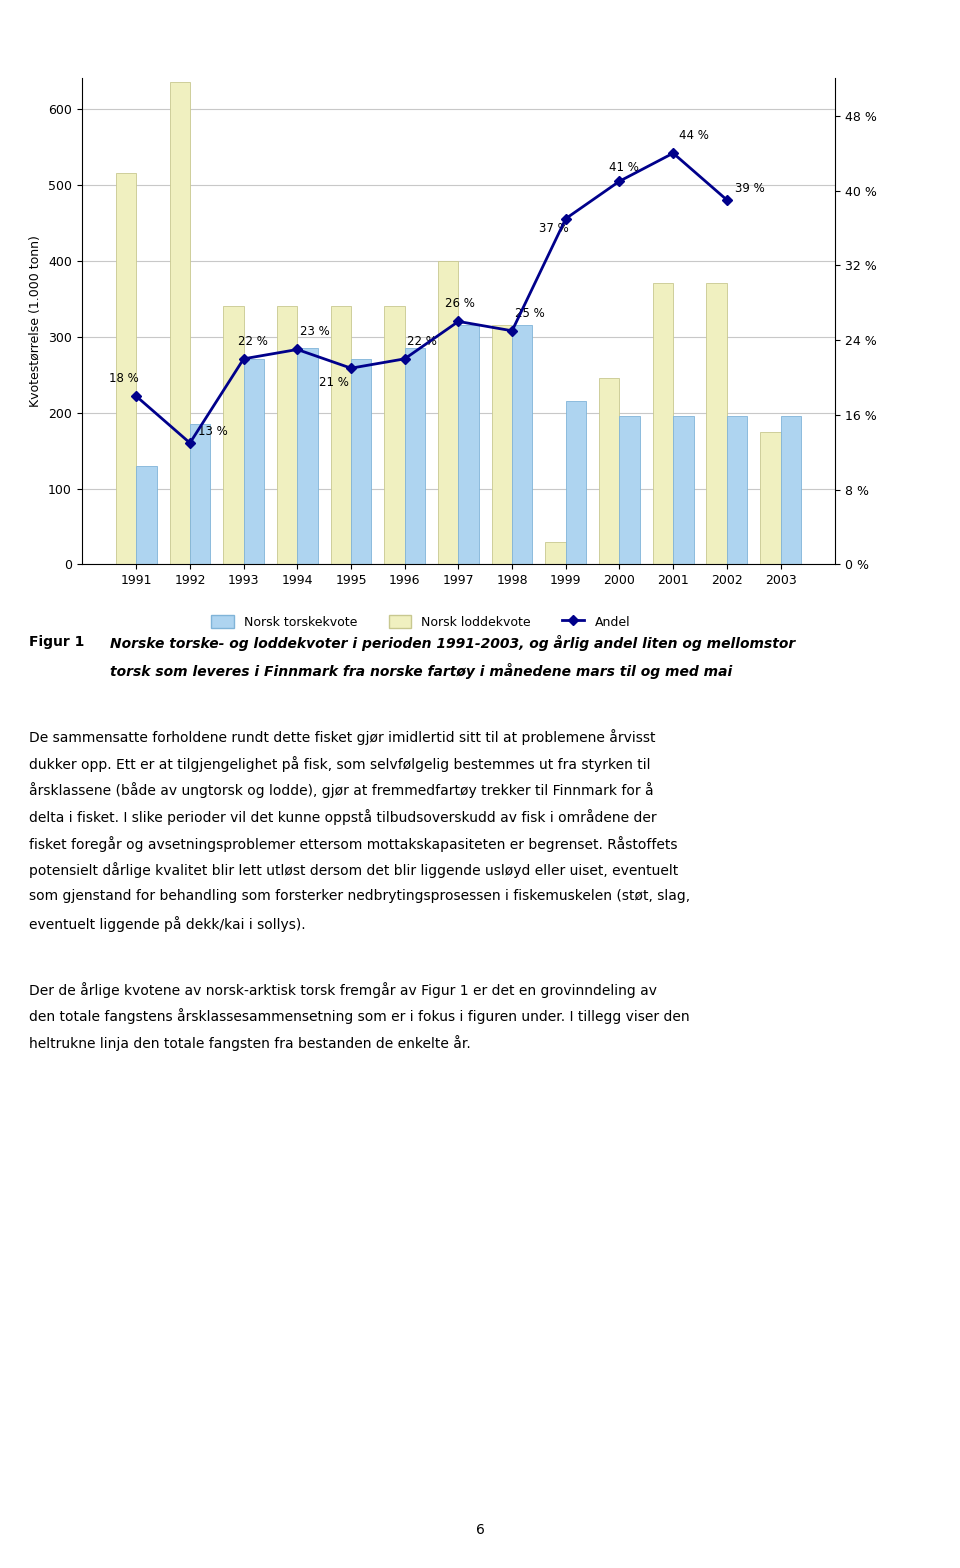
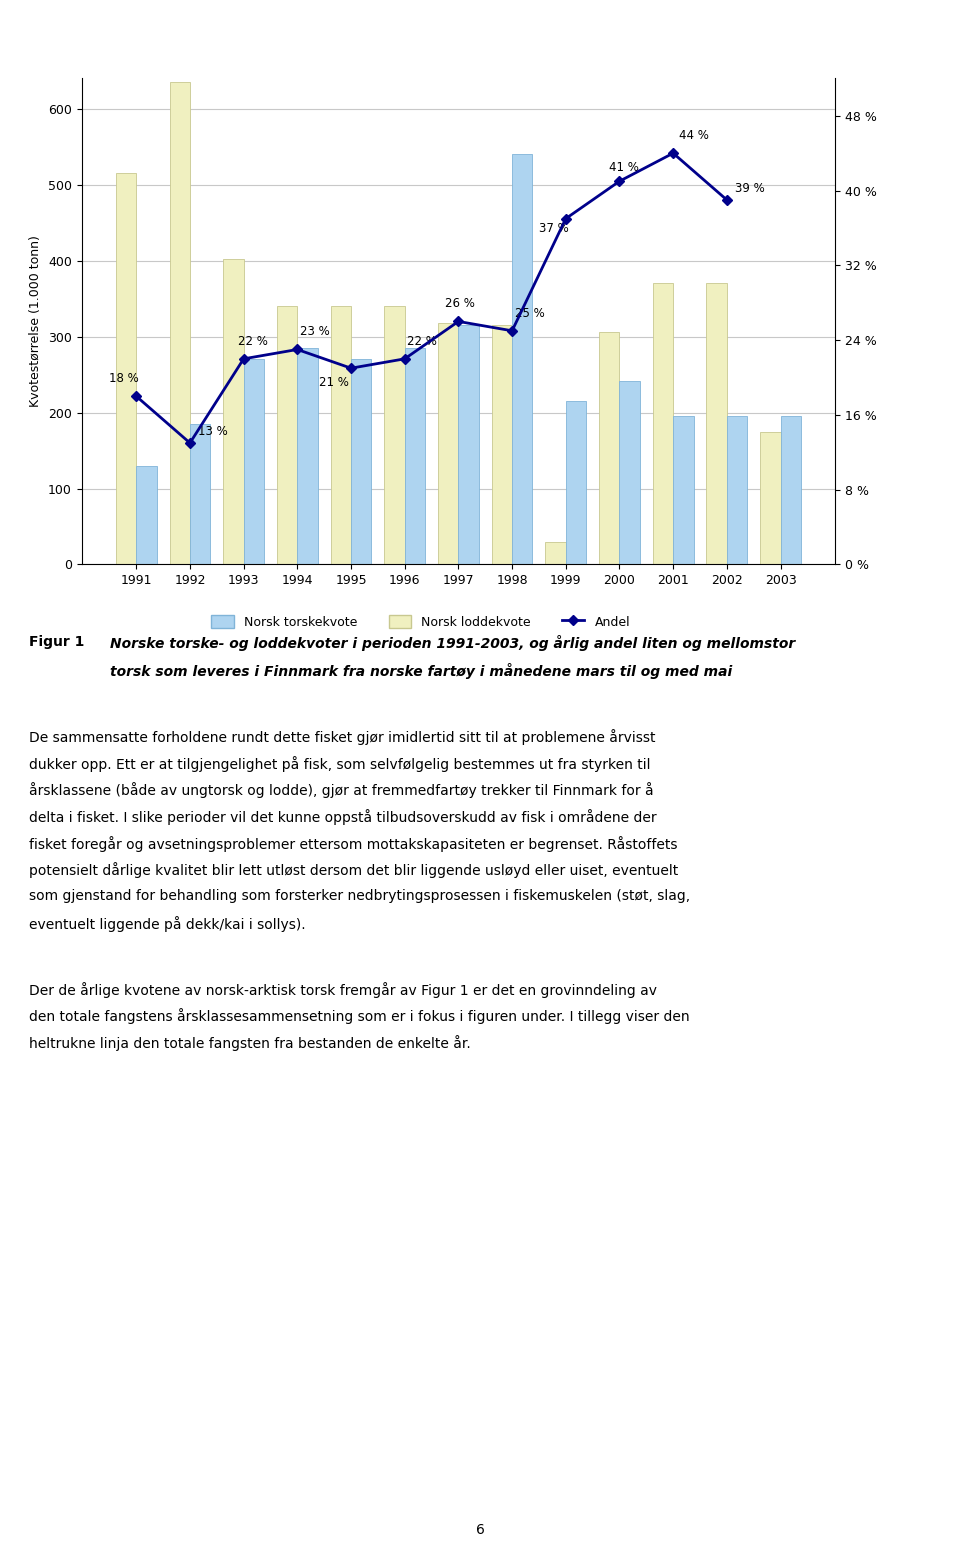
Norsk loddekvote/1993: 340 -> 402
Norsk loddekvote/1997: 400 -> 318
Norsk torskekvote/1998: 315 -> 540
Norsk loddekvote/2000: 245 -> 306
Norsk torskekvote/2000: 195 -> 242
